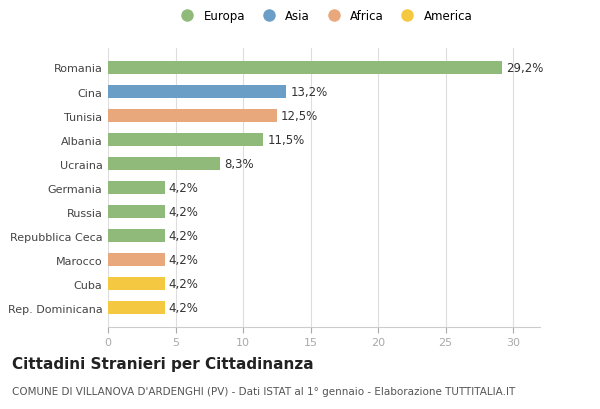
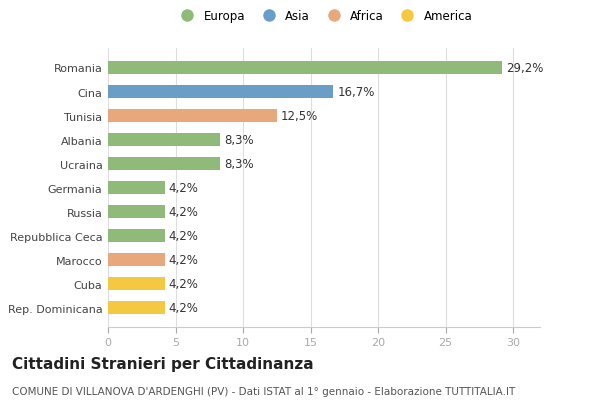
Cina: 13,2% -> 16,7%
Albania: 11,5% -> 8,3%
